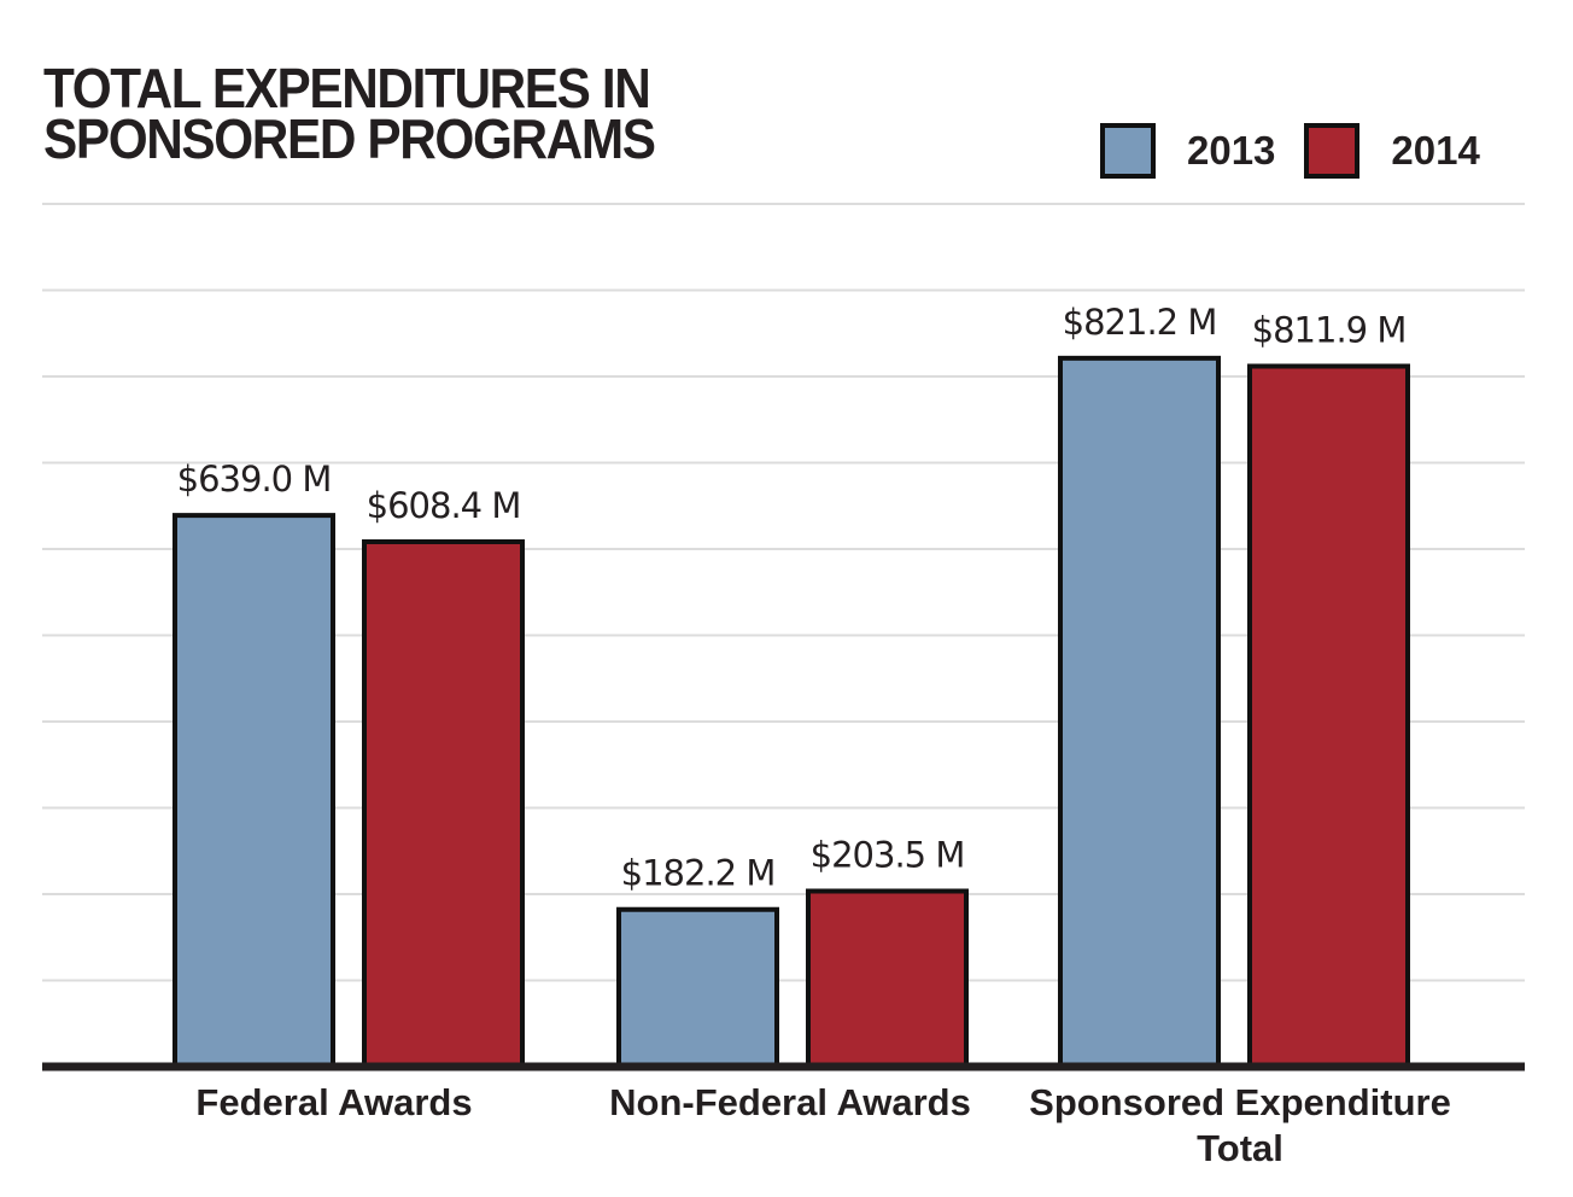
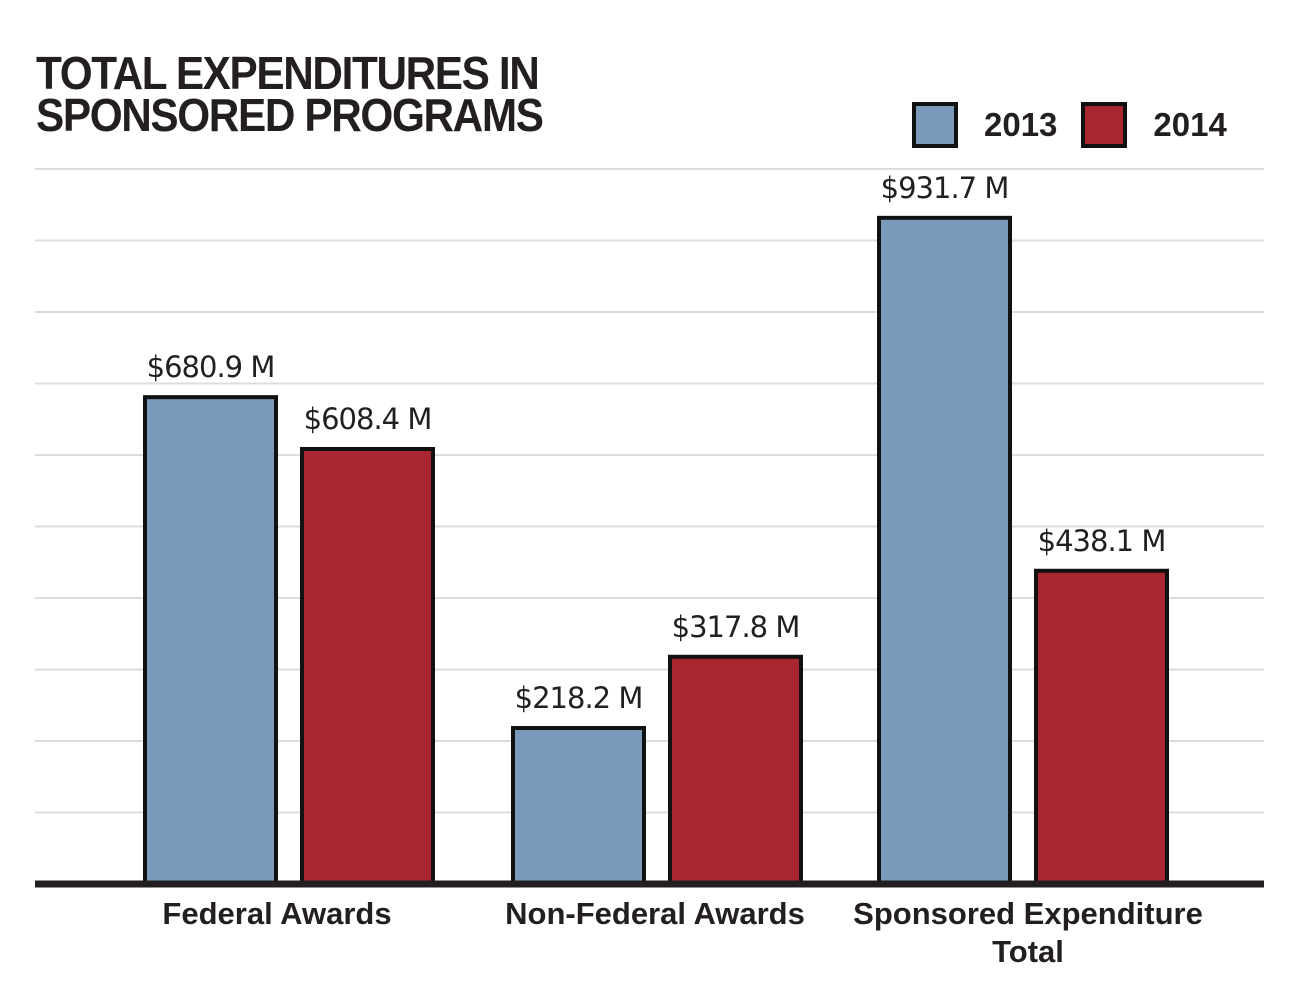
2013/Federal Awards: $639.0 -> $680.9
2013/Non-Federal Awards: $182.2 -> $218.2
2014/Non-Federal Awards: $203.5 -> $317.8
2013/Sponsored Expenditure Total: $821.2 -> $931.7
2014/Sponsored Expenditure Total: $811.9 -> $438.1
